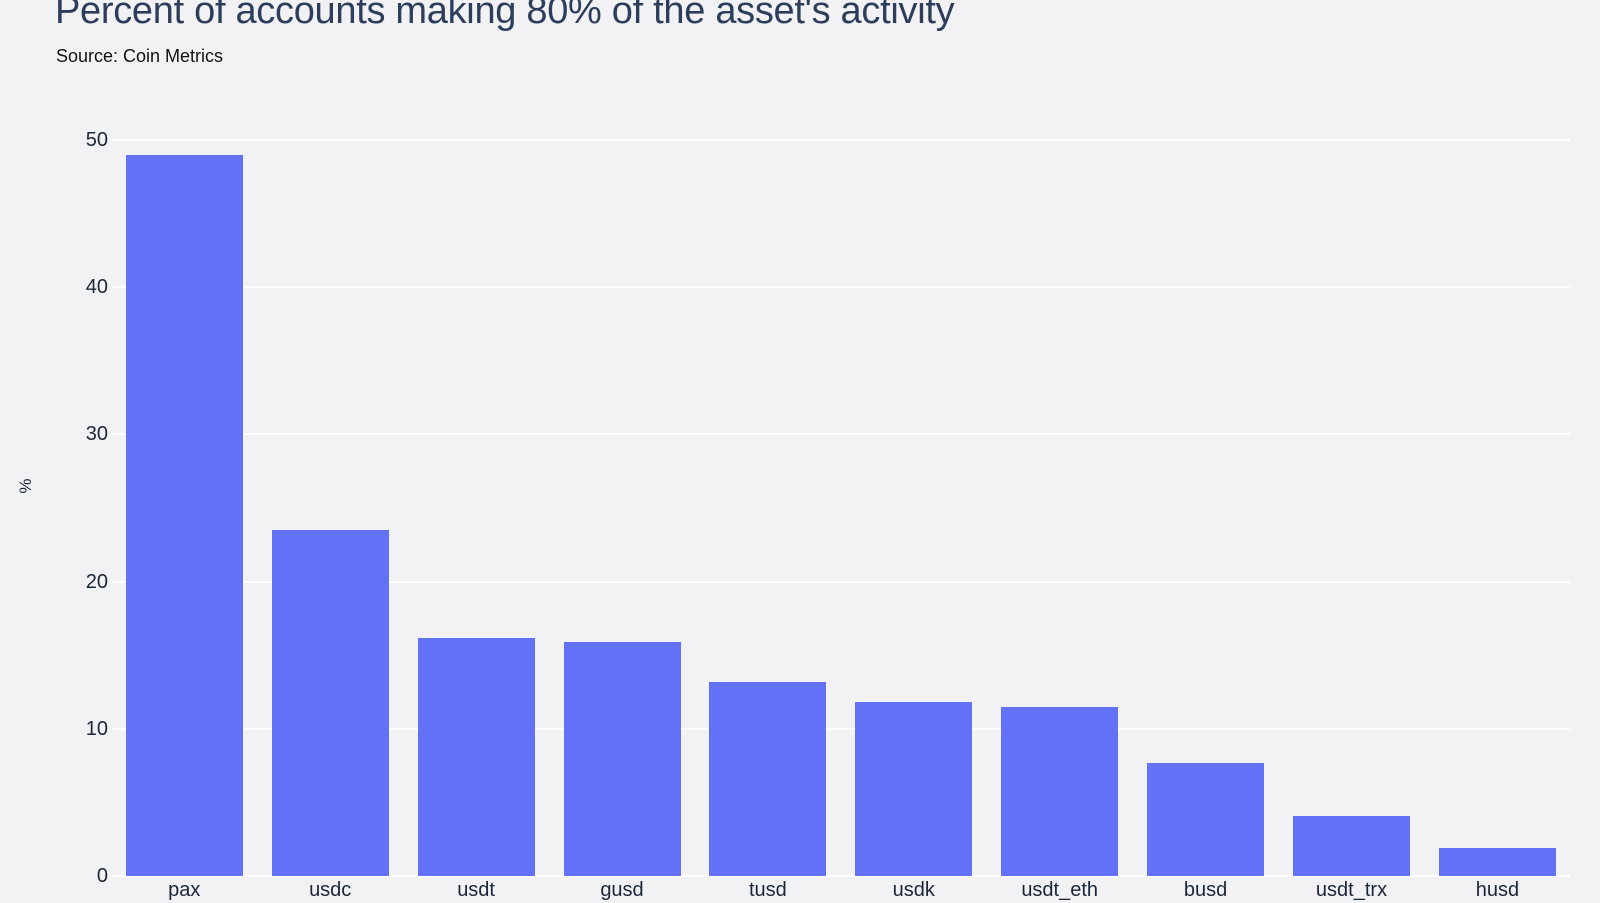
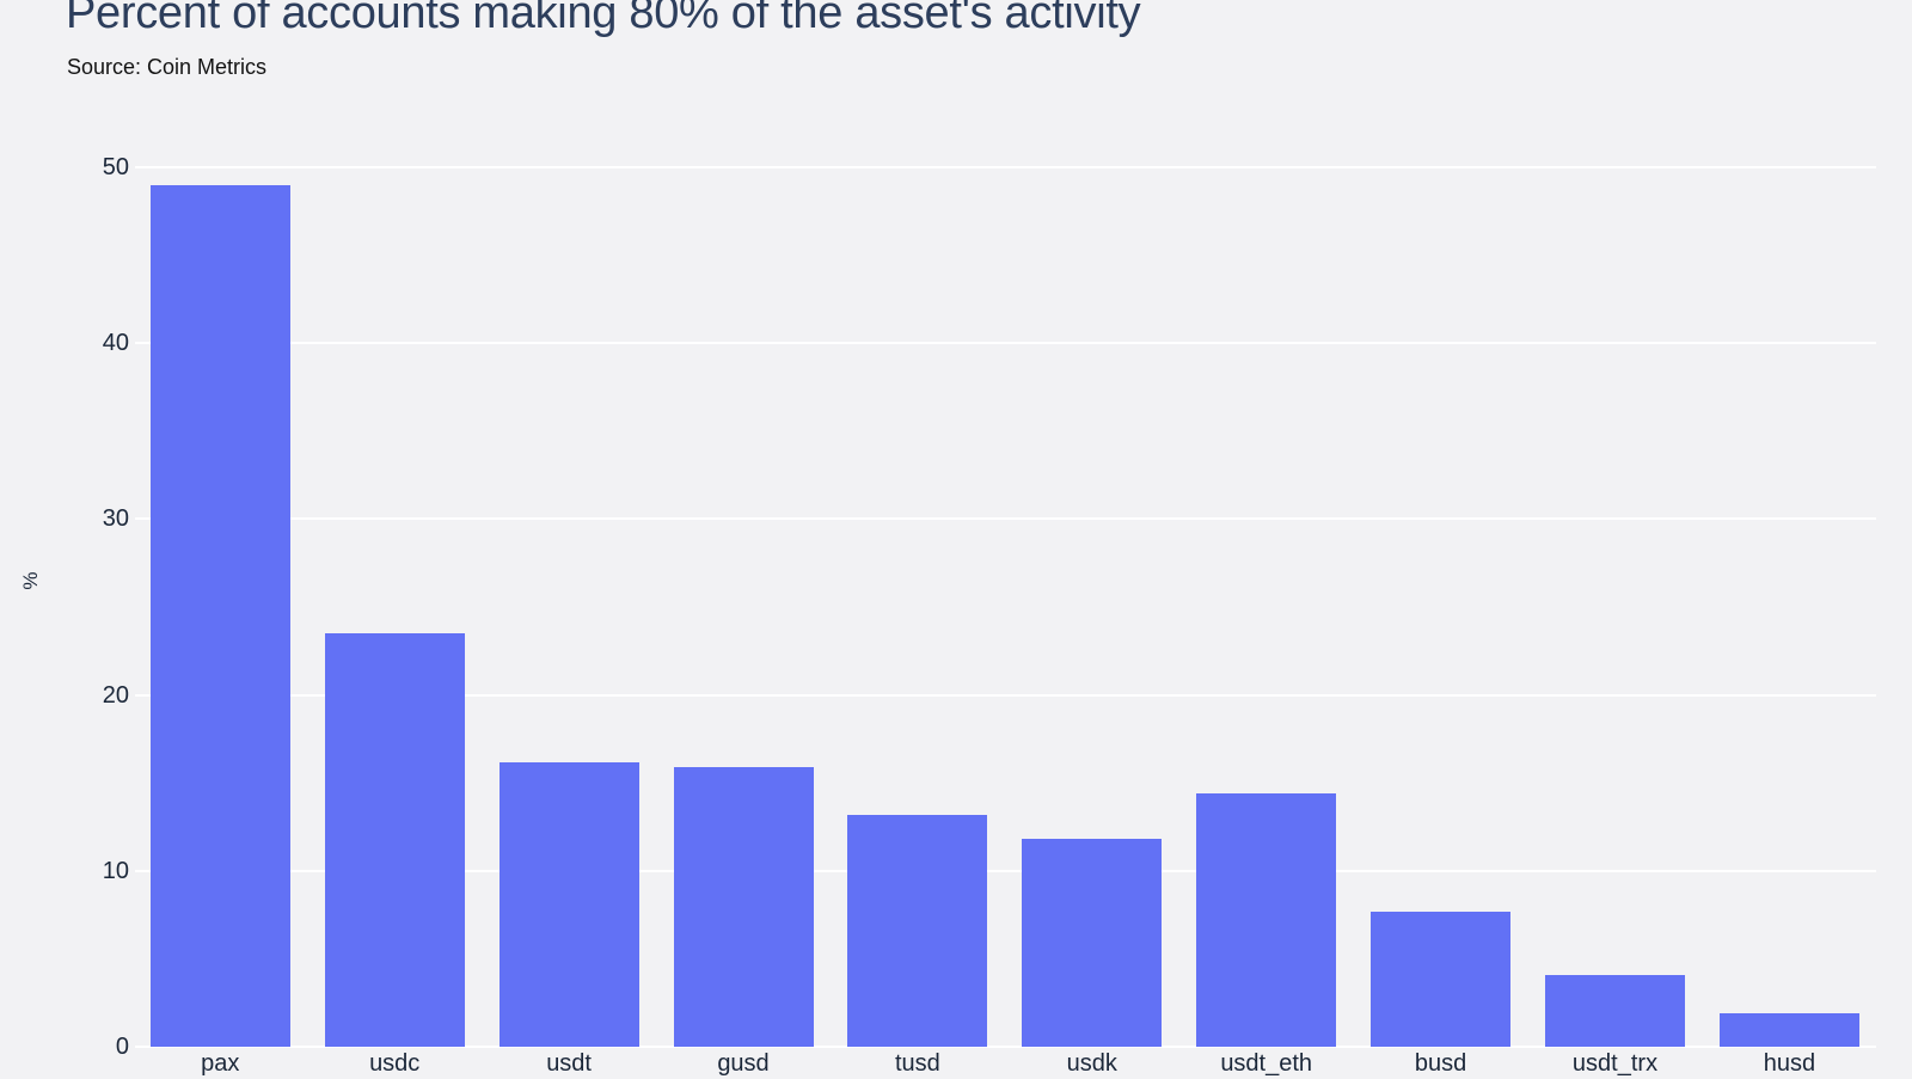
usdt_eth: 11.5 -> 14.4
